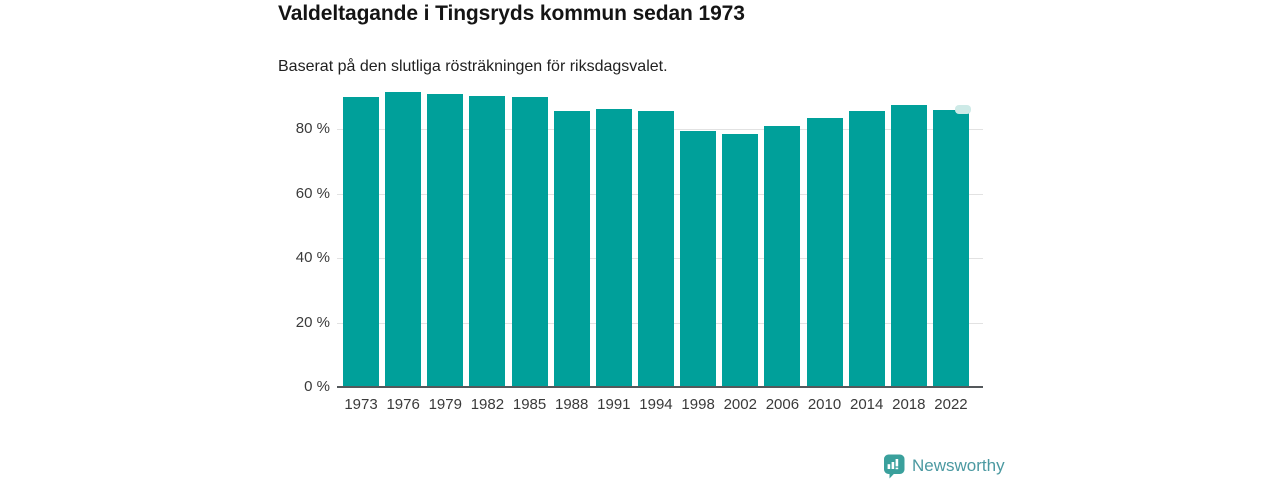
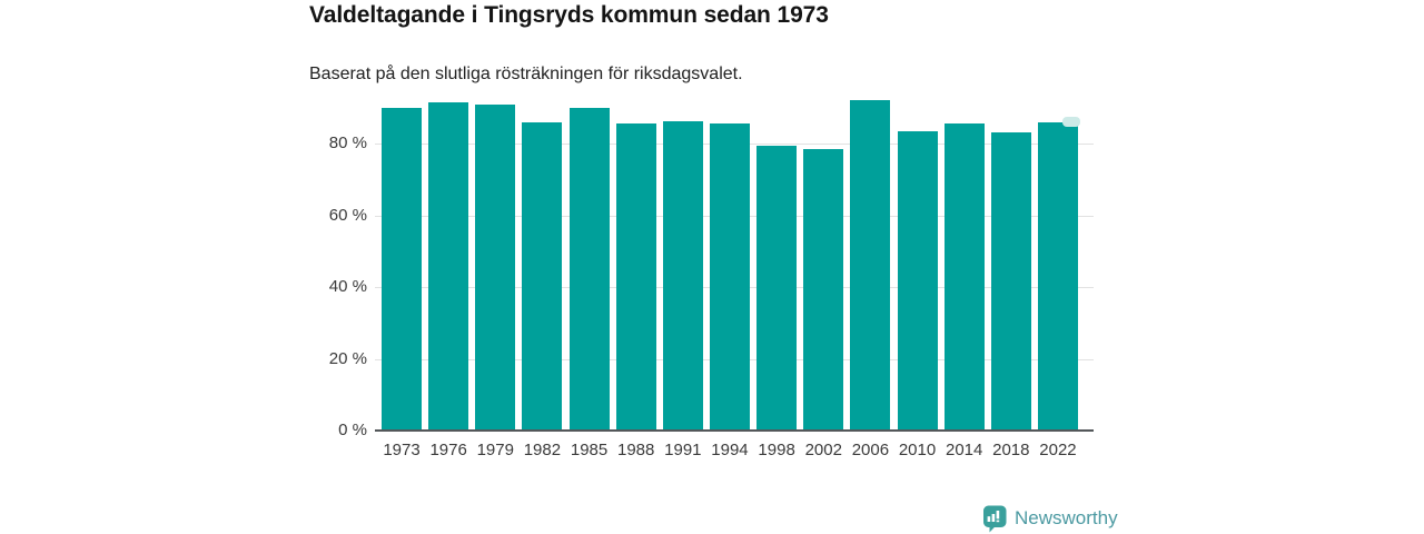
1982: 90% -> 86%
2006: 81% -> 92%
2018: 87% -> 83%
